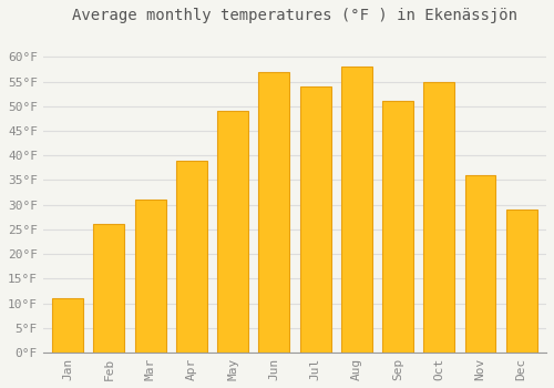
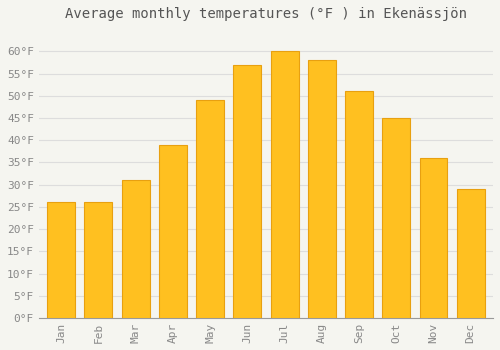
Jan: 11°F -> 26°F
Jul: 54°F -> 60°F
Oct: 55°F -> 45°F
